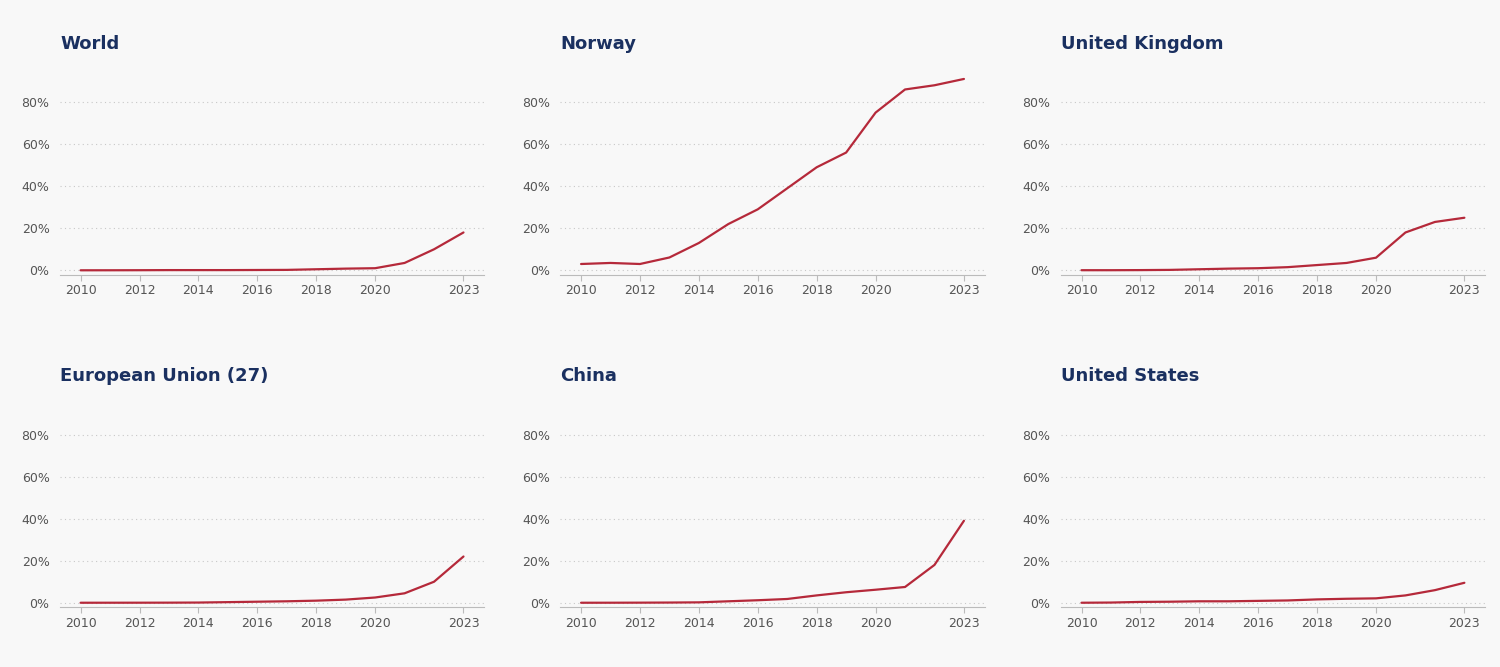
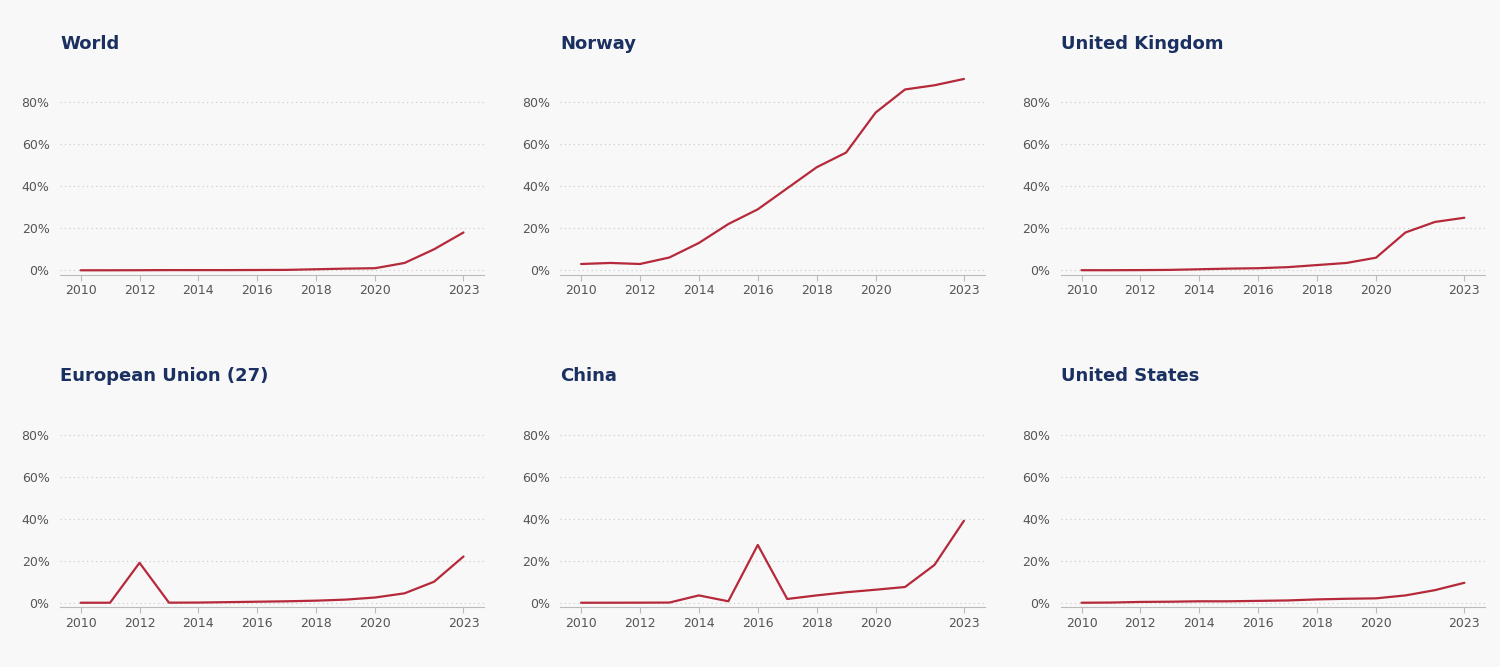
European Union (27)/2012: 0.0% -> 19.0%
China/2014: 0.2% -> 3.5%
China/2016: 1.2% -> 27.5%
